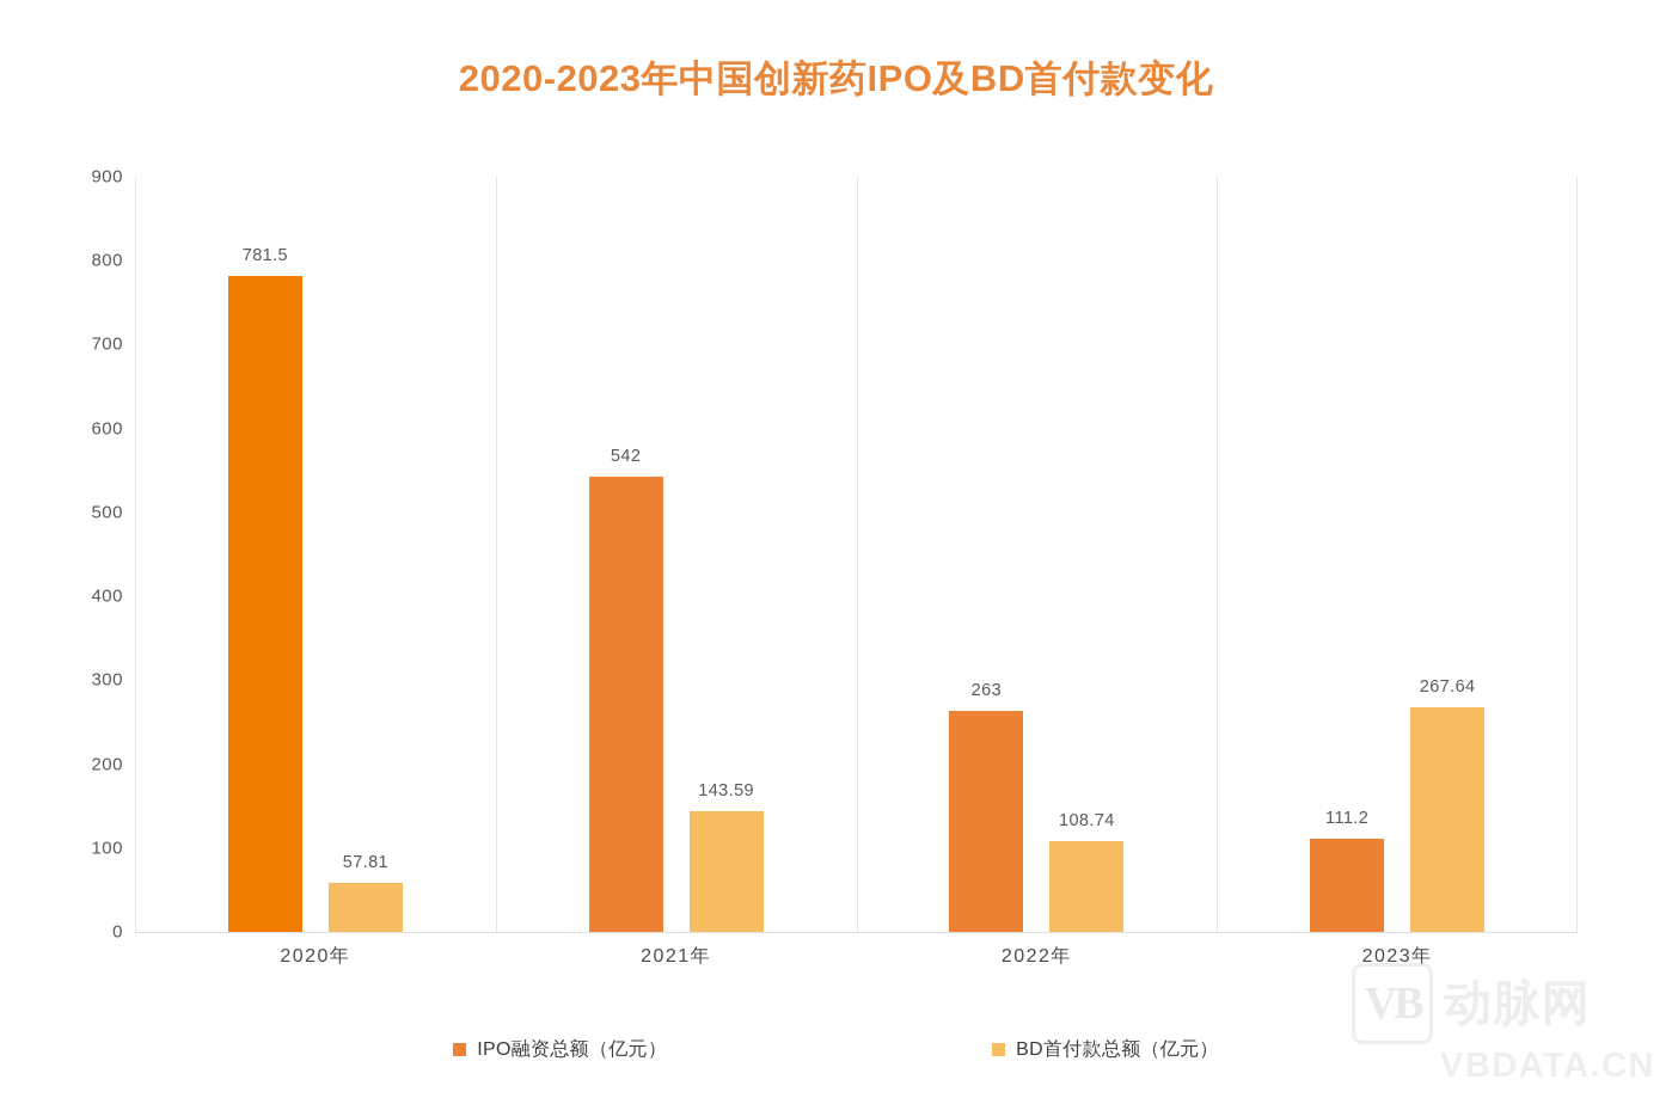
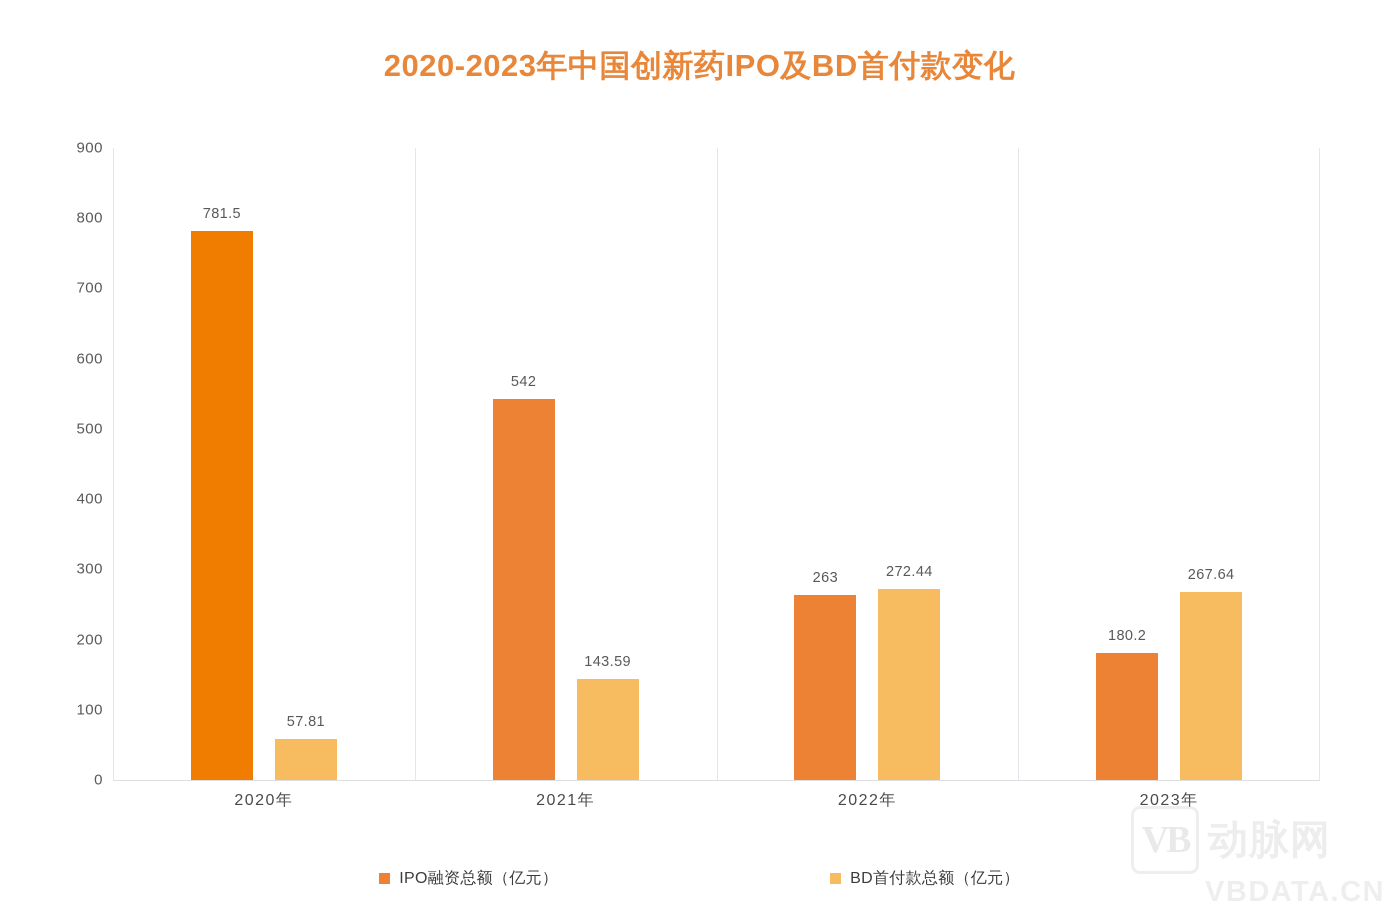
BD首付款总额（亿元）/2022年: 108.74 -> 272.44
IPO融资总额（亿元）/2023年: 111.2 -> 180.2
